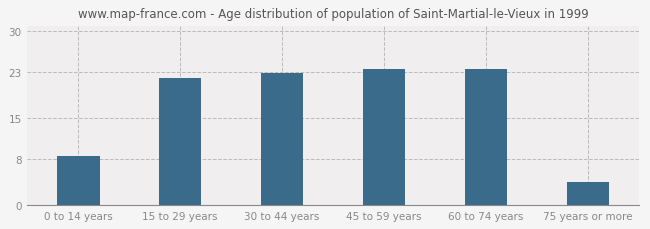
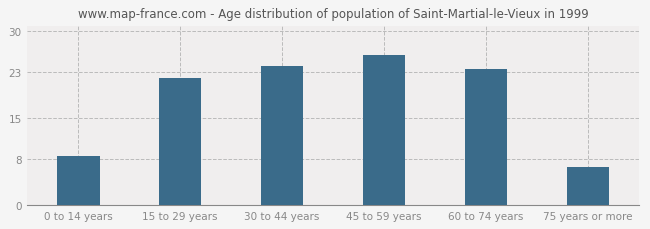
30 to 44 years: 22.8 -> 24.0
45 to 59 years: 23.6 -> 26.0
75 years or more: 4.0 -> 6.5
